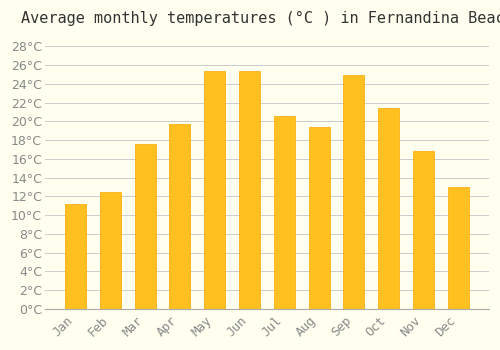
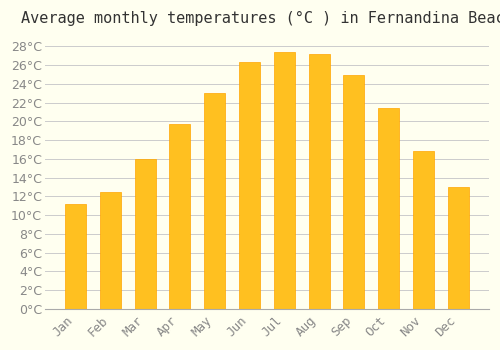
Mar: 17.6°C -> 16.0°C
May: 25.4°C -> 23.0°C
Jun: 25.4°C -> 26.3°C
Jul: 20.6°C -> 27.4°C
Aug: 19.4°C -> 27.2°C
